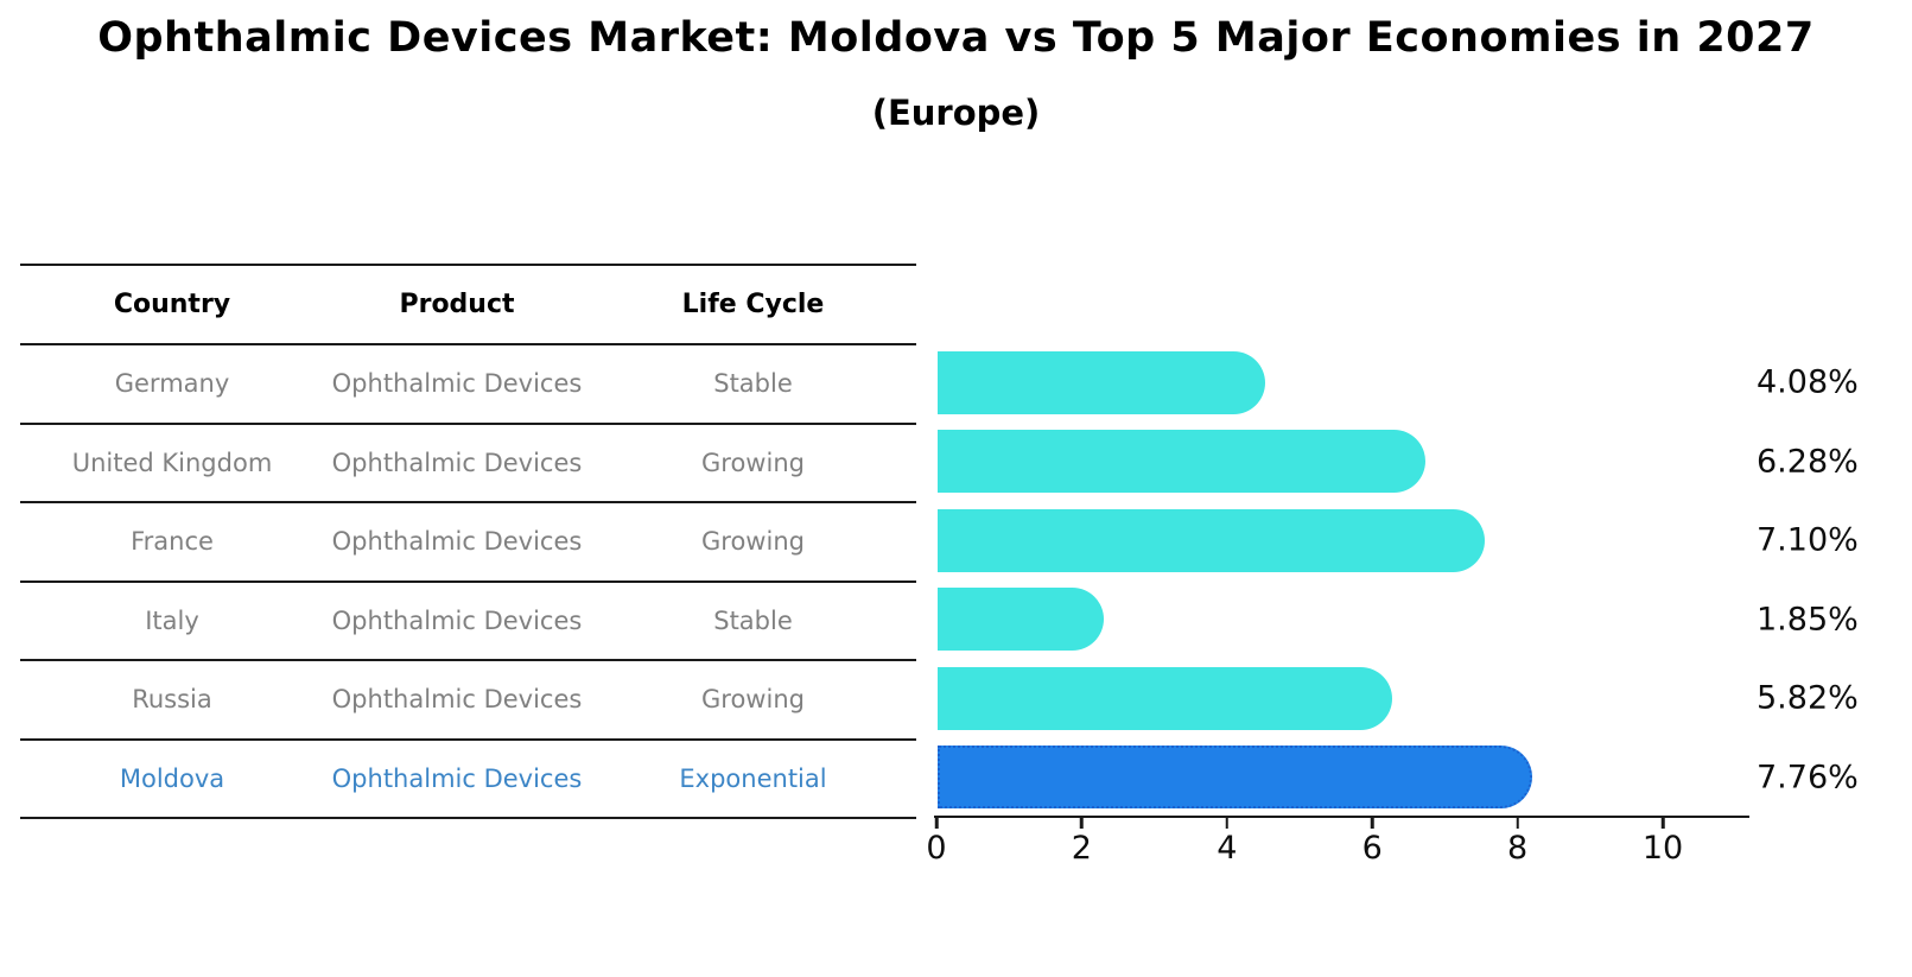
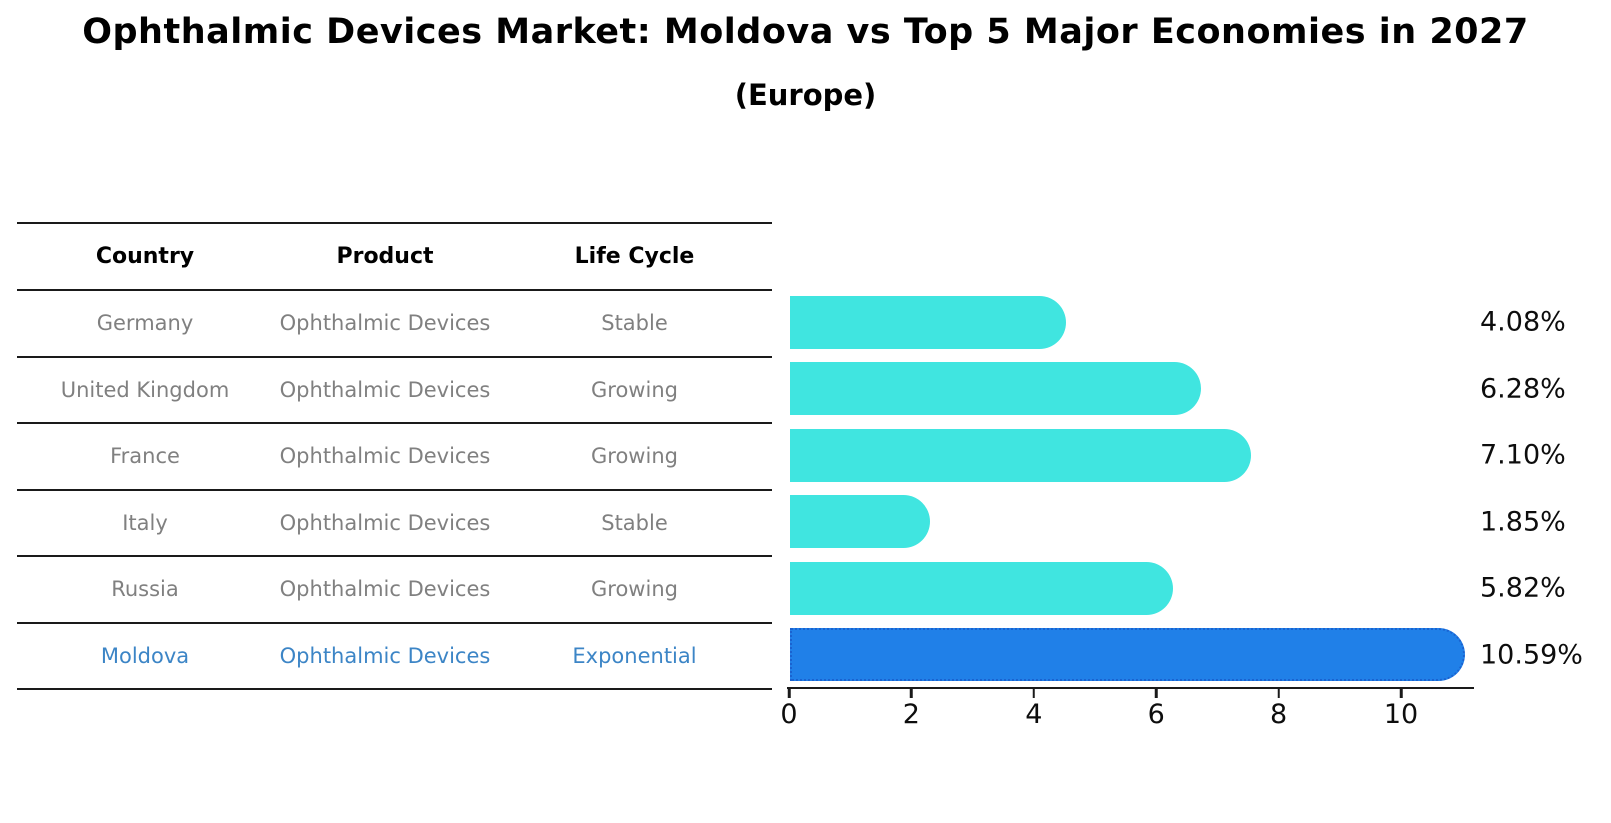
Moldova: 7.76% -> 10.59%
